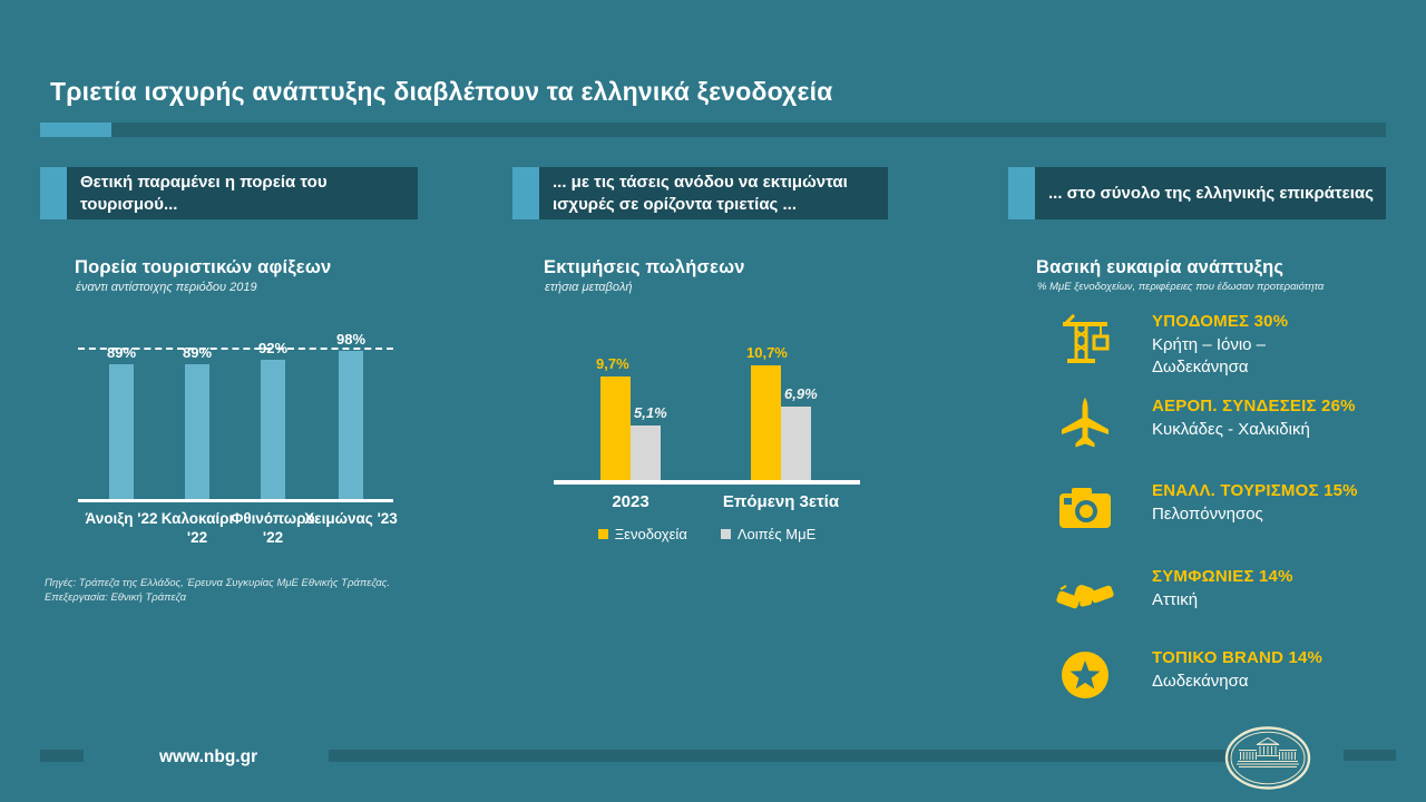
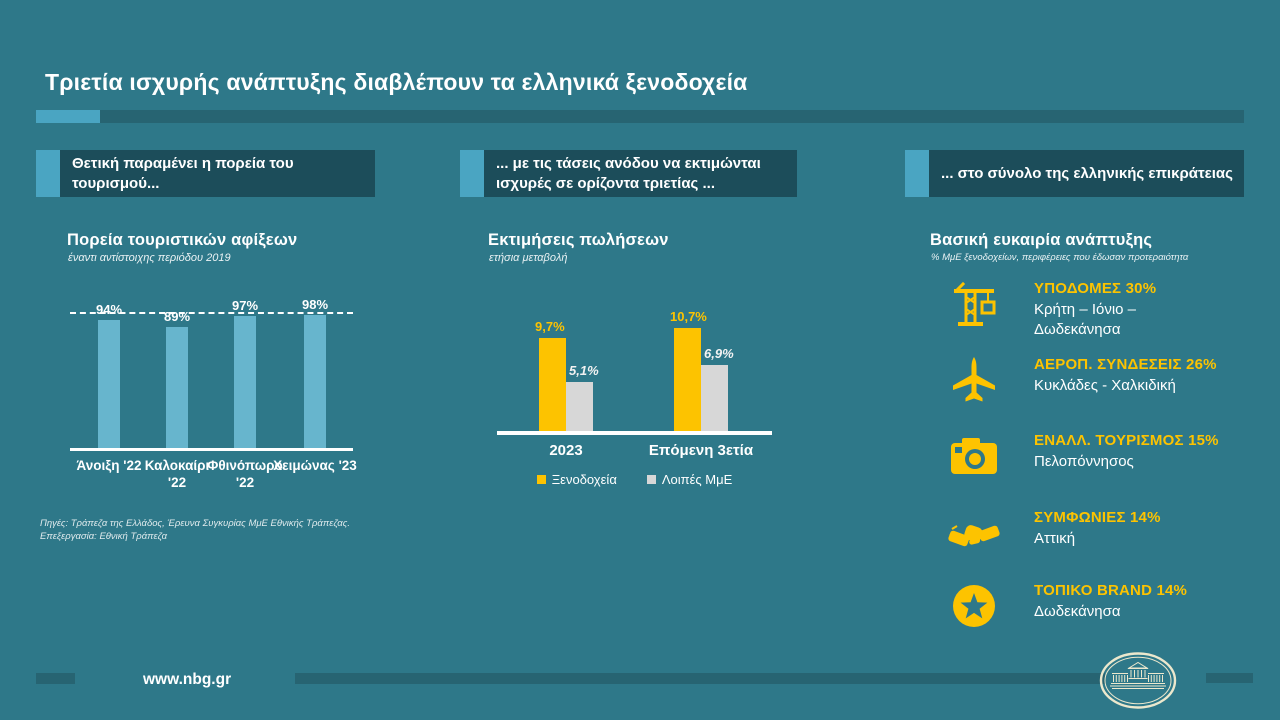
Πορεία τουριστικών αφίξεων/Άνοιξη '22: 89% -> 94%
Πορεία τουριστικών αφίξεων/Φθινόπωρο '22: 92% -> 97%
